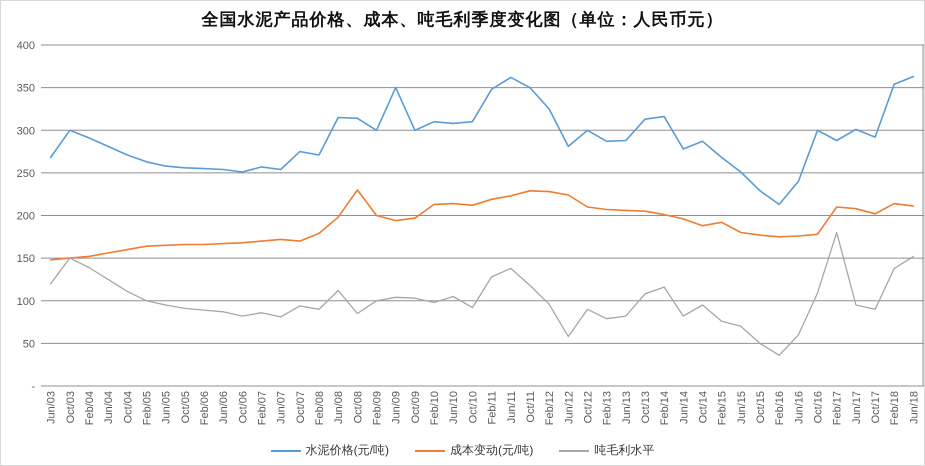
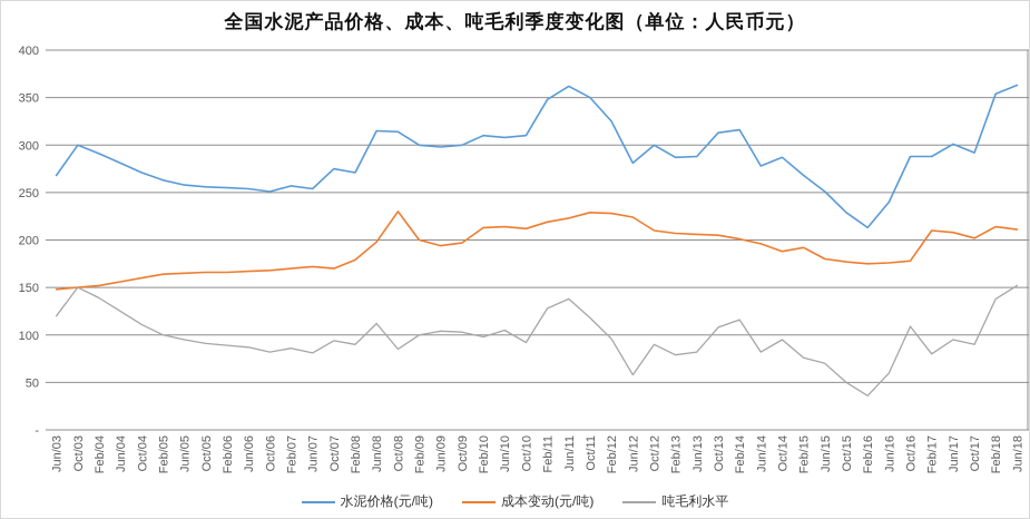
水泥价格(元/吨)/Jun/09: 350 -> 300
水泥价格(元/吨)/Oct/16: 300 -> 290
吨毛利水平/Feb/17: 180 -> 80
